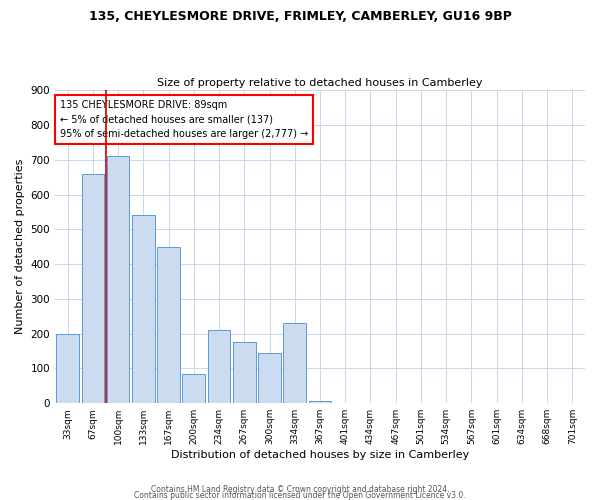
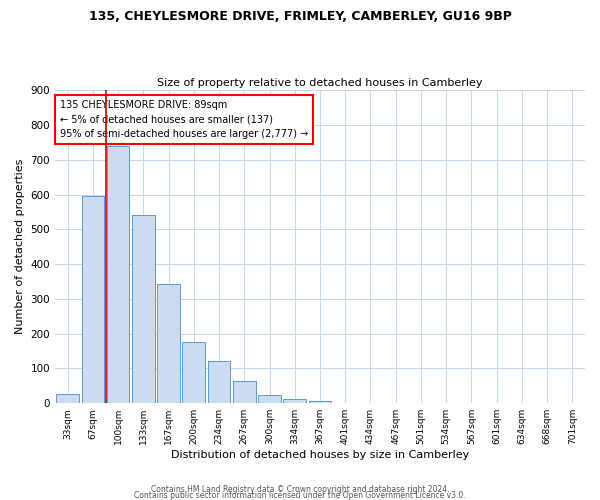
33sqm: 200 -> 27
67sqm: 660 -> 595
100sqm: 710 -> 740
167sqm: 450 -> 343
200sqm: 85 -> 177
234sqm: 210 -> 120
267sqm: 175 -> 65
300sqm: 145 -> 25
334sqm: 230 -> 12
